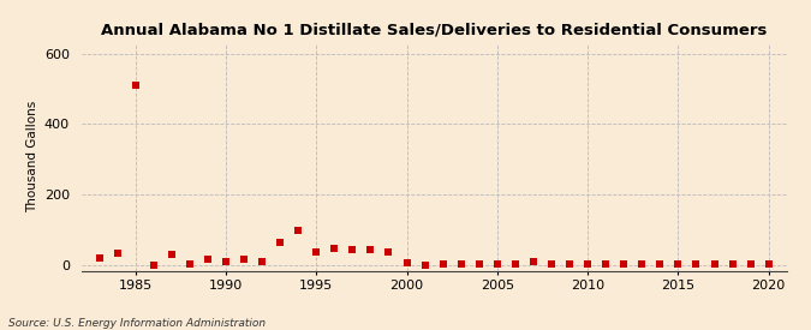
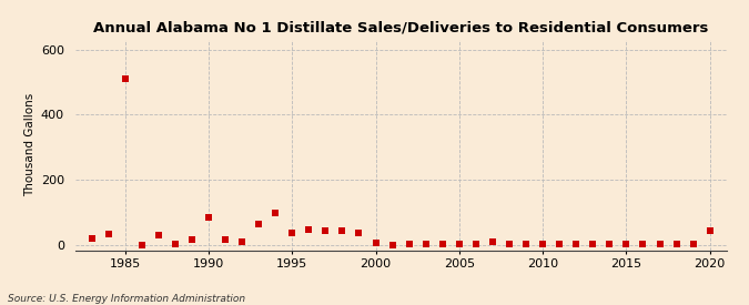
1990: 12 -> 85
2020: 2 -> 45
